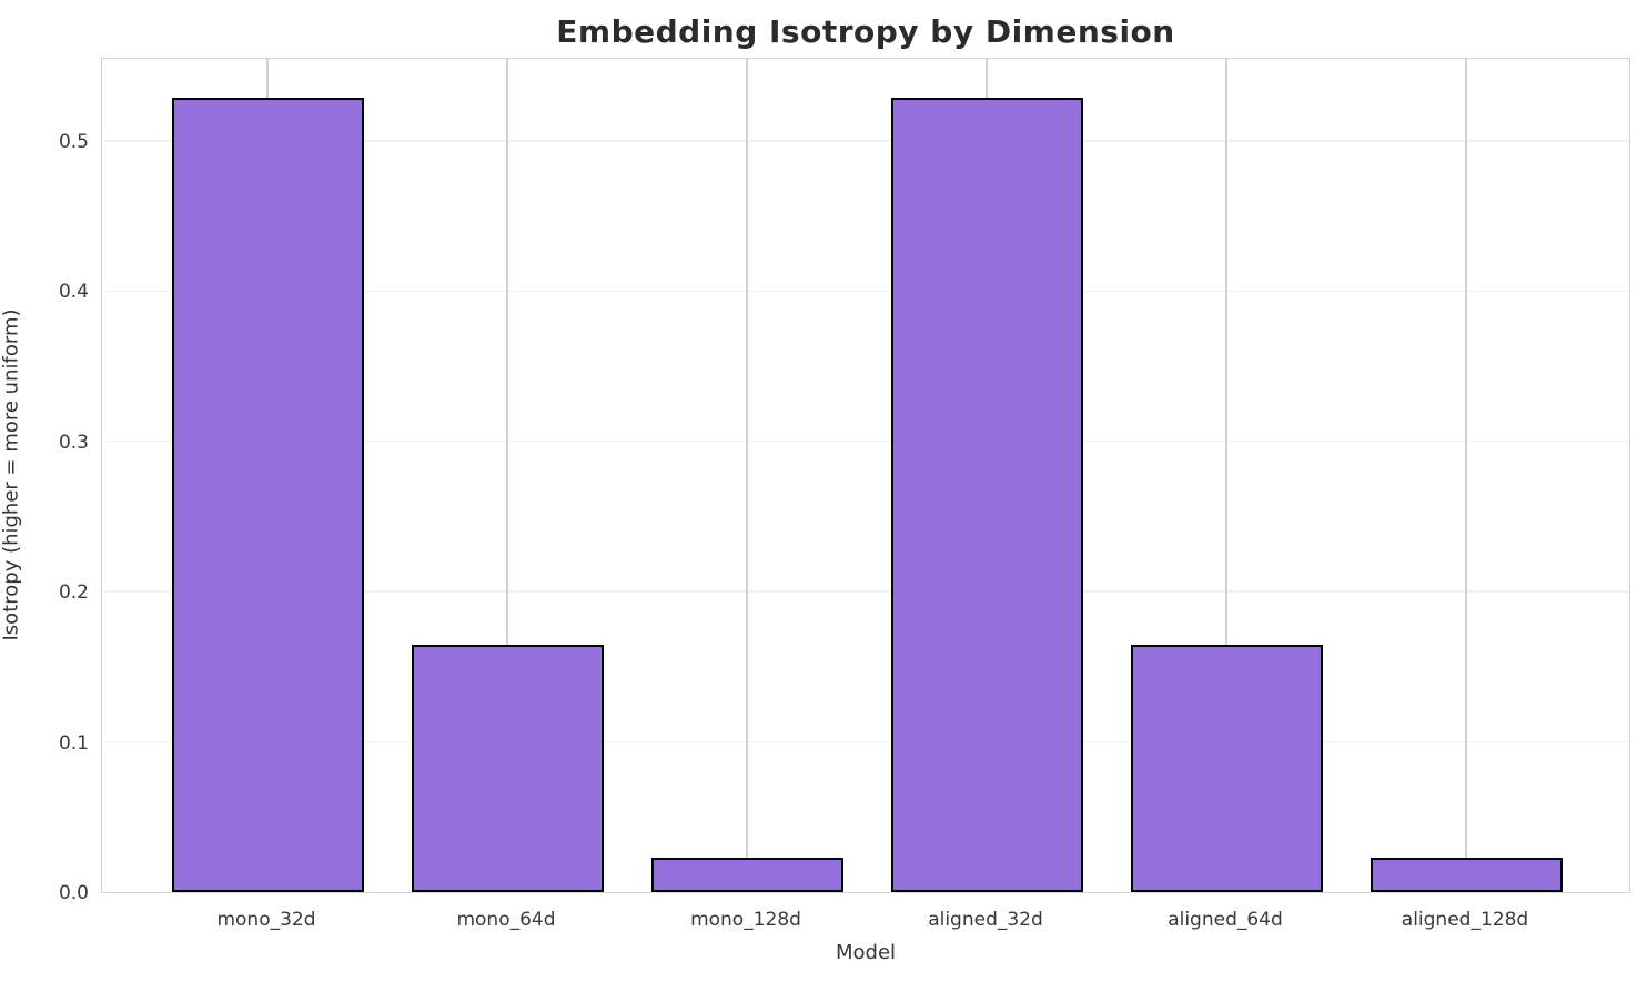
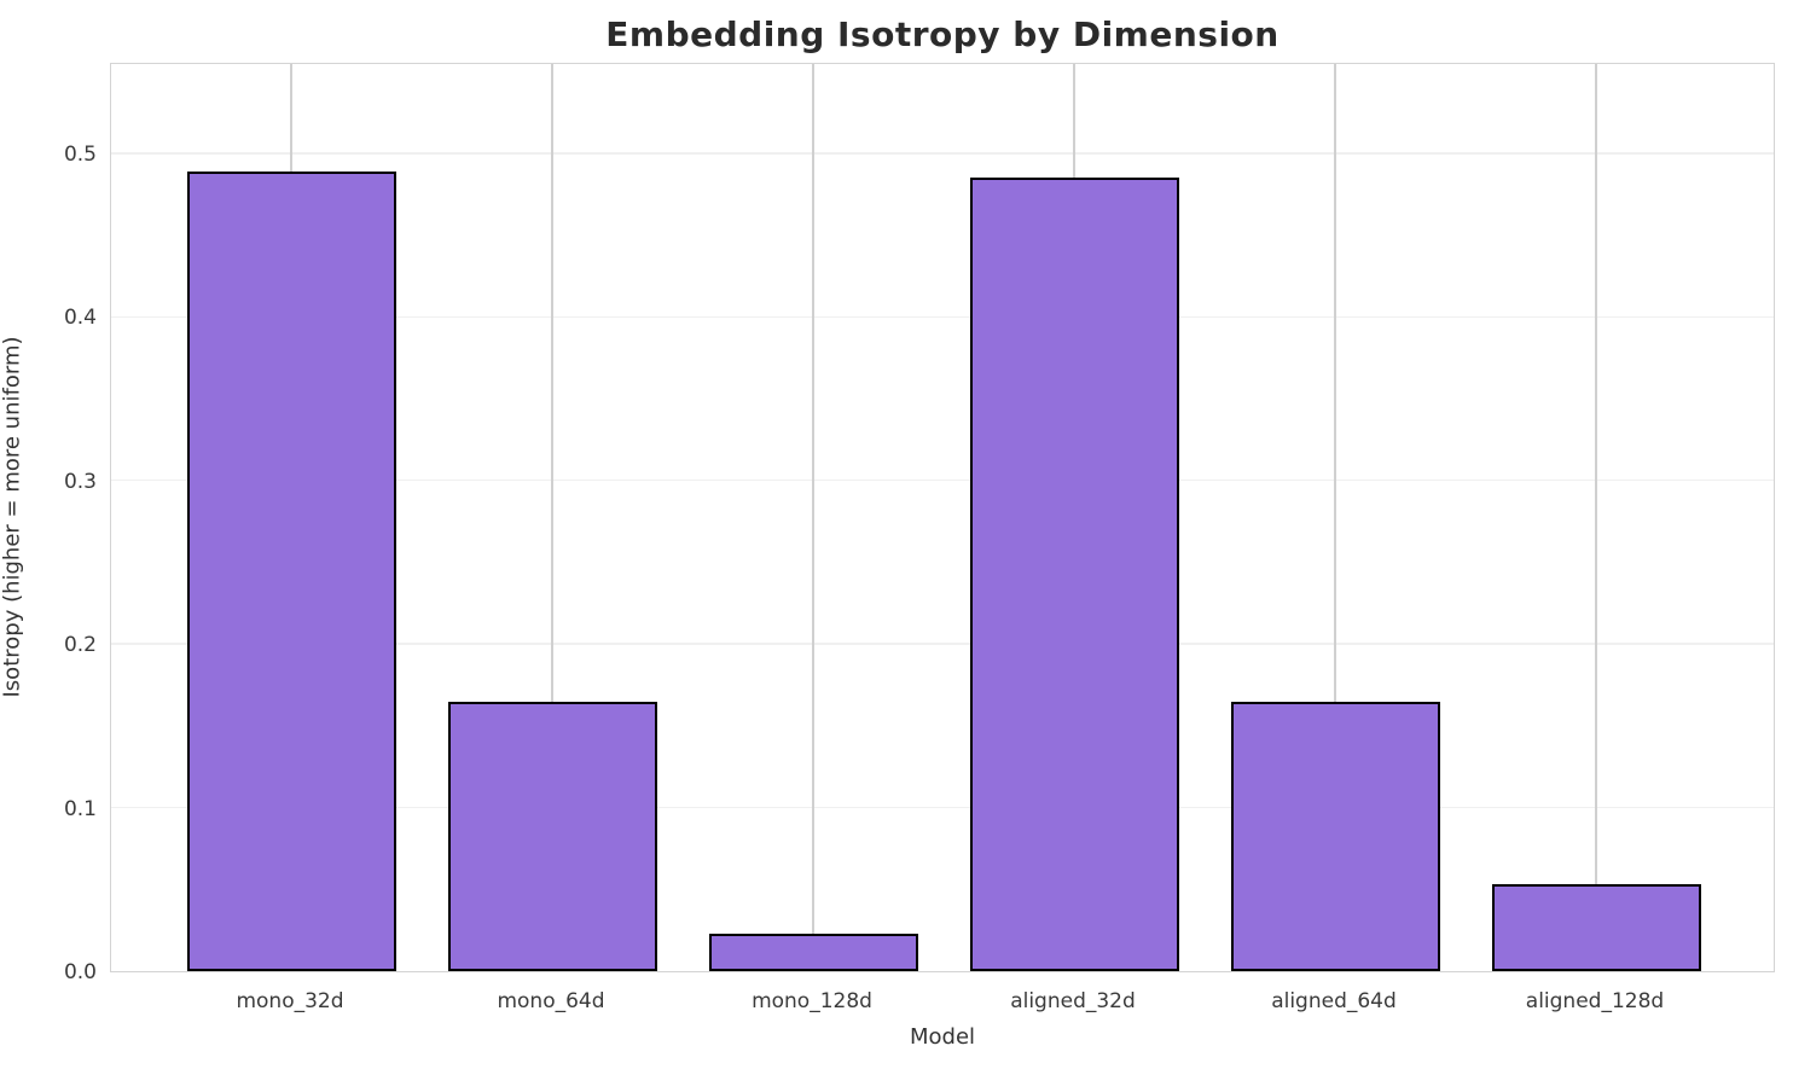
mono_32d: 0.529 -> 0.489
aligned_32d: 0.529 -> 0.485
aligned_128d: 0.023 -> 0.053
